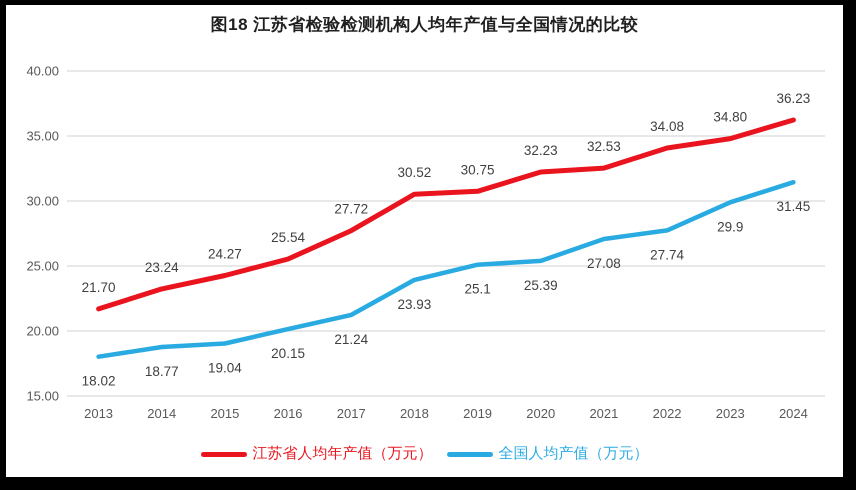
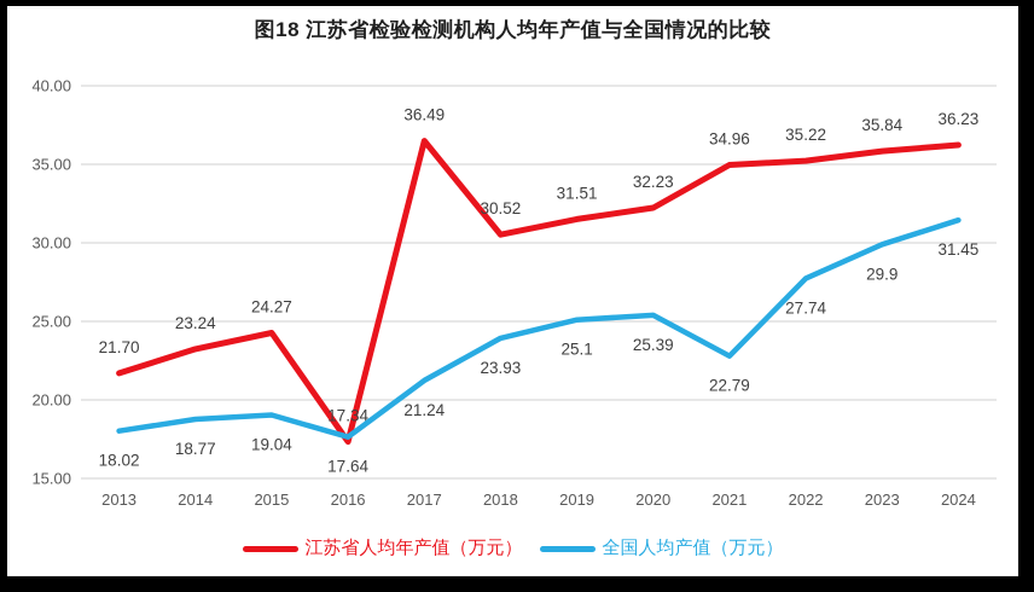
江苏省人均年产值（万元）/2016: 25.54 -> 17.34
全国人均产值（万元）/2016: 20.15 -> 17.64
江苏省人均年产值（万元）/2017: 27.72 -> 36.49
江苏省人均年产值（万元）/2019: 30.75 -> 31.51
江苏省人均年产值（万元）/2021: 32.53 -> 34.96
全国人均产值（万元）/2021: 27.08 -> 22.79
江苏省人均年产值（万元）/2022: 34.08 -> 35.22
江苏省人均年产值（万元）/2023: 34.80 -> 35.84
